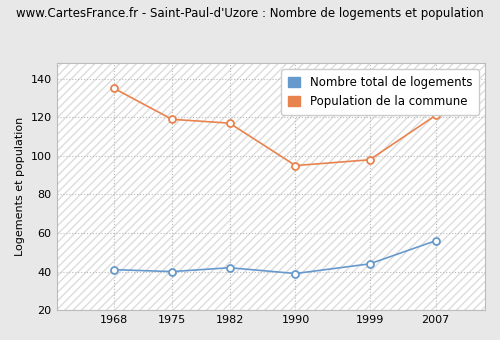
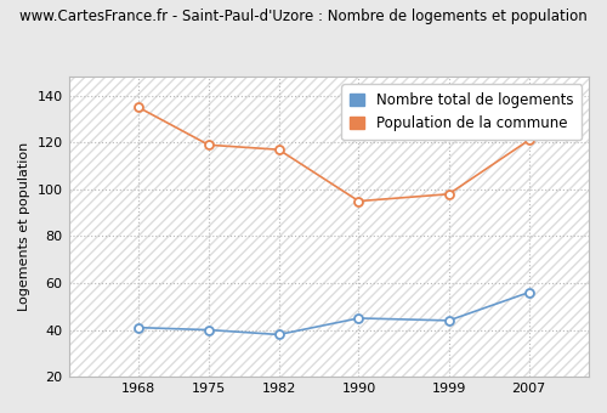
Nombre total de logements/1982: 42 -> 38
Nombre total de logements/1990: 39 -> 45
